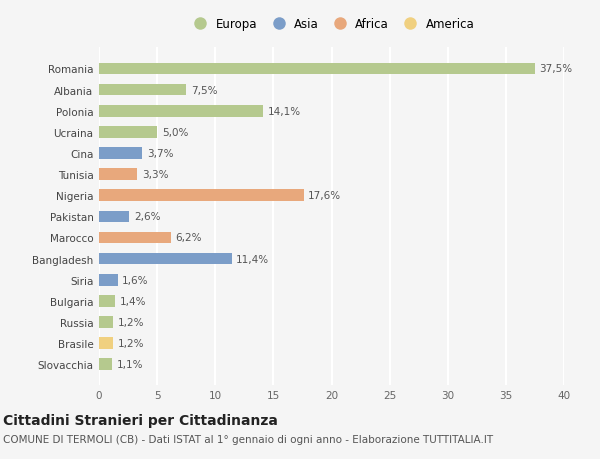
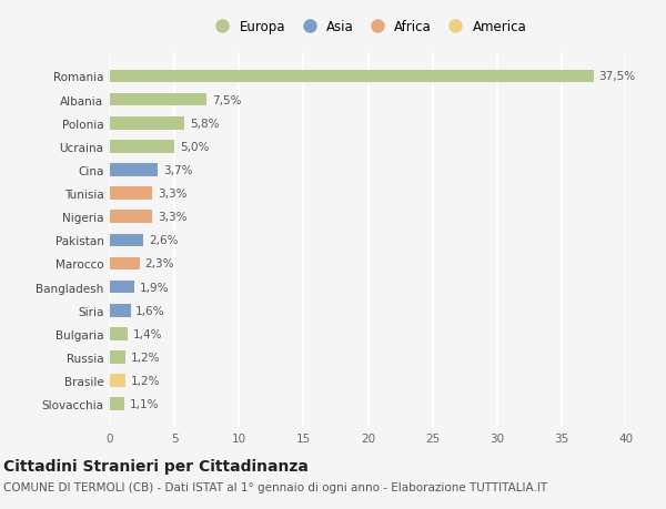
Polonia: 14,1% -> 5,8%
Nigeria: 17,6% -> 3,3%
Marocco: 6,2% -> 2,3%
Bangladesh: 11,4% -> 1,9%
